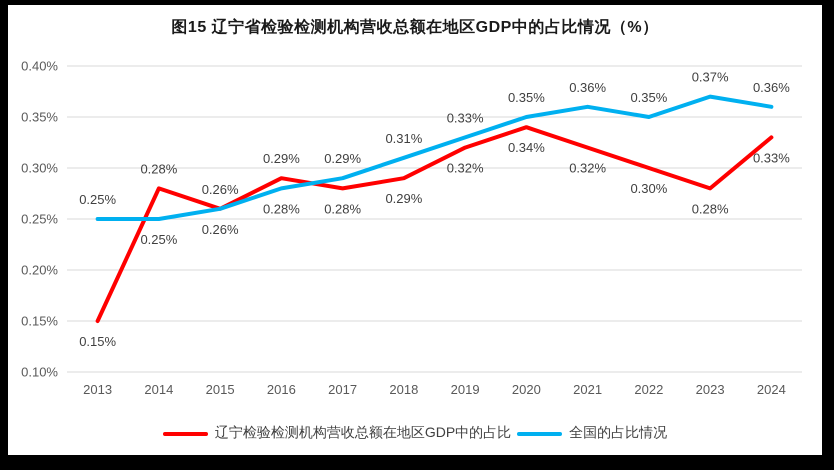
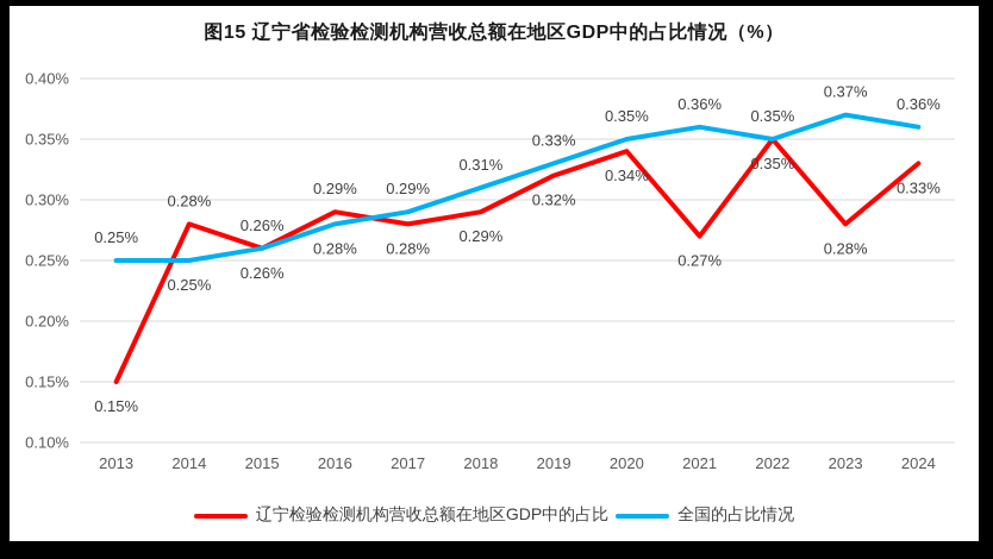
辽宁检验检测机构营收总额在地区GDP中的占比/2021: 0.32% -> 0.27%
辽宁检验检测机构营收总额在地区GDP中的占比/2022: 0.30% -> 0.35%
